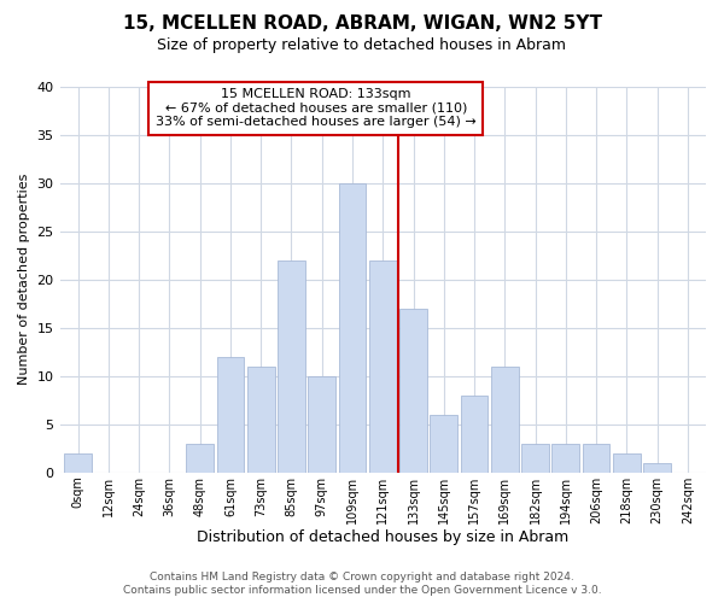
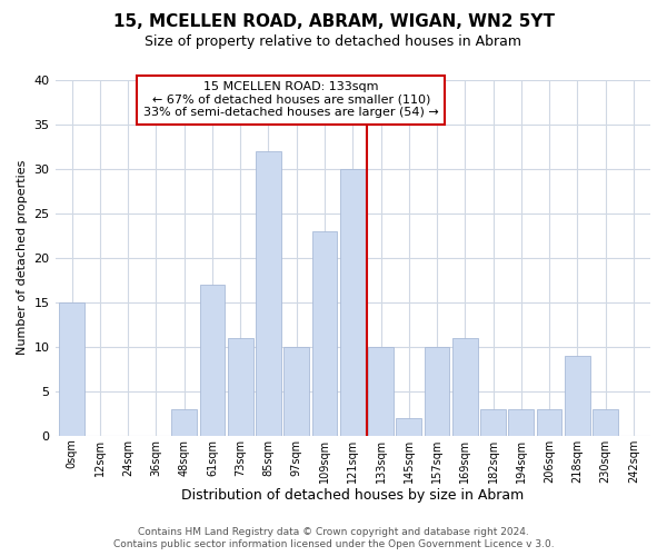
0sqm: 2 -> 15
61sqm: 12 -> 17
85sqm: 22 -> 32
109sqm: 30 -> 23
121sqm: 22 -> 30
133sqm: 17 -> 10
145sqm: 6 -> 2
157sqm: 8 -> 10
218sqm: 2 -> 9
230sqm: 1 -> 3
